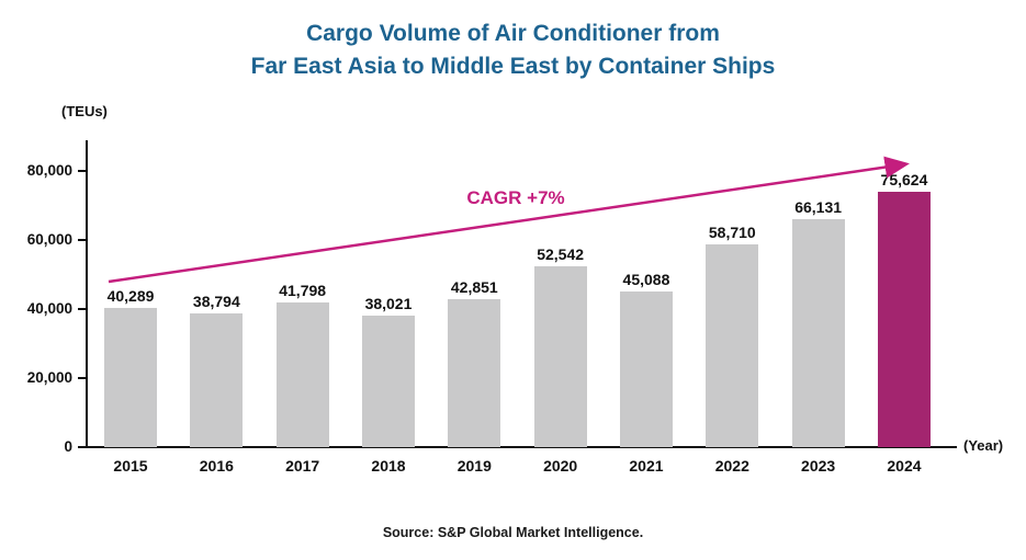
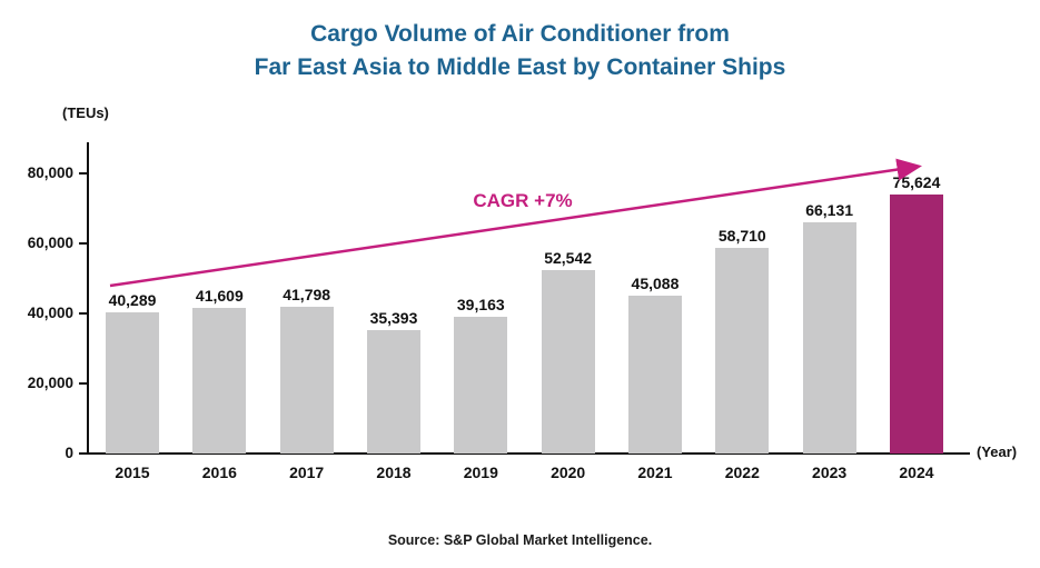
2016: 38,794 -> 41,609
2018: 38,021 -> 35,393
2019: 42,851 -> 39,163
